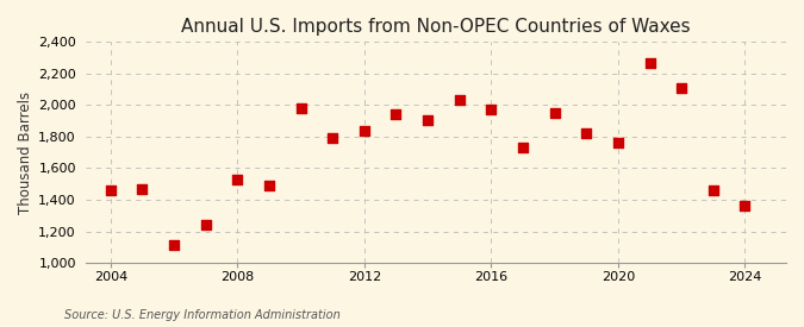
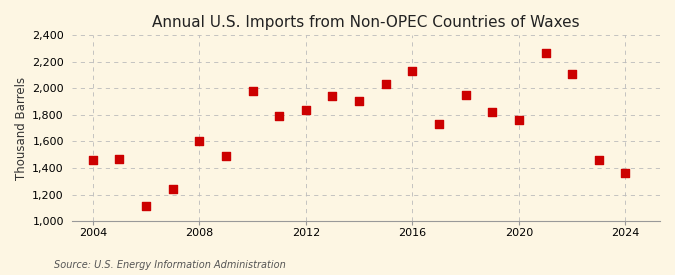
2008: 1,530 -> 1,600
2016: 1,970 -> 2,130
